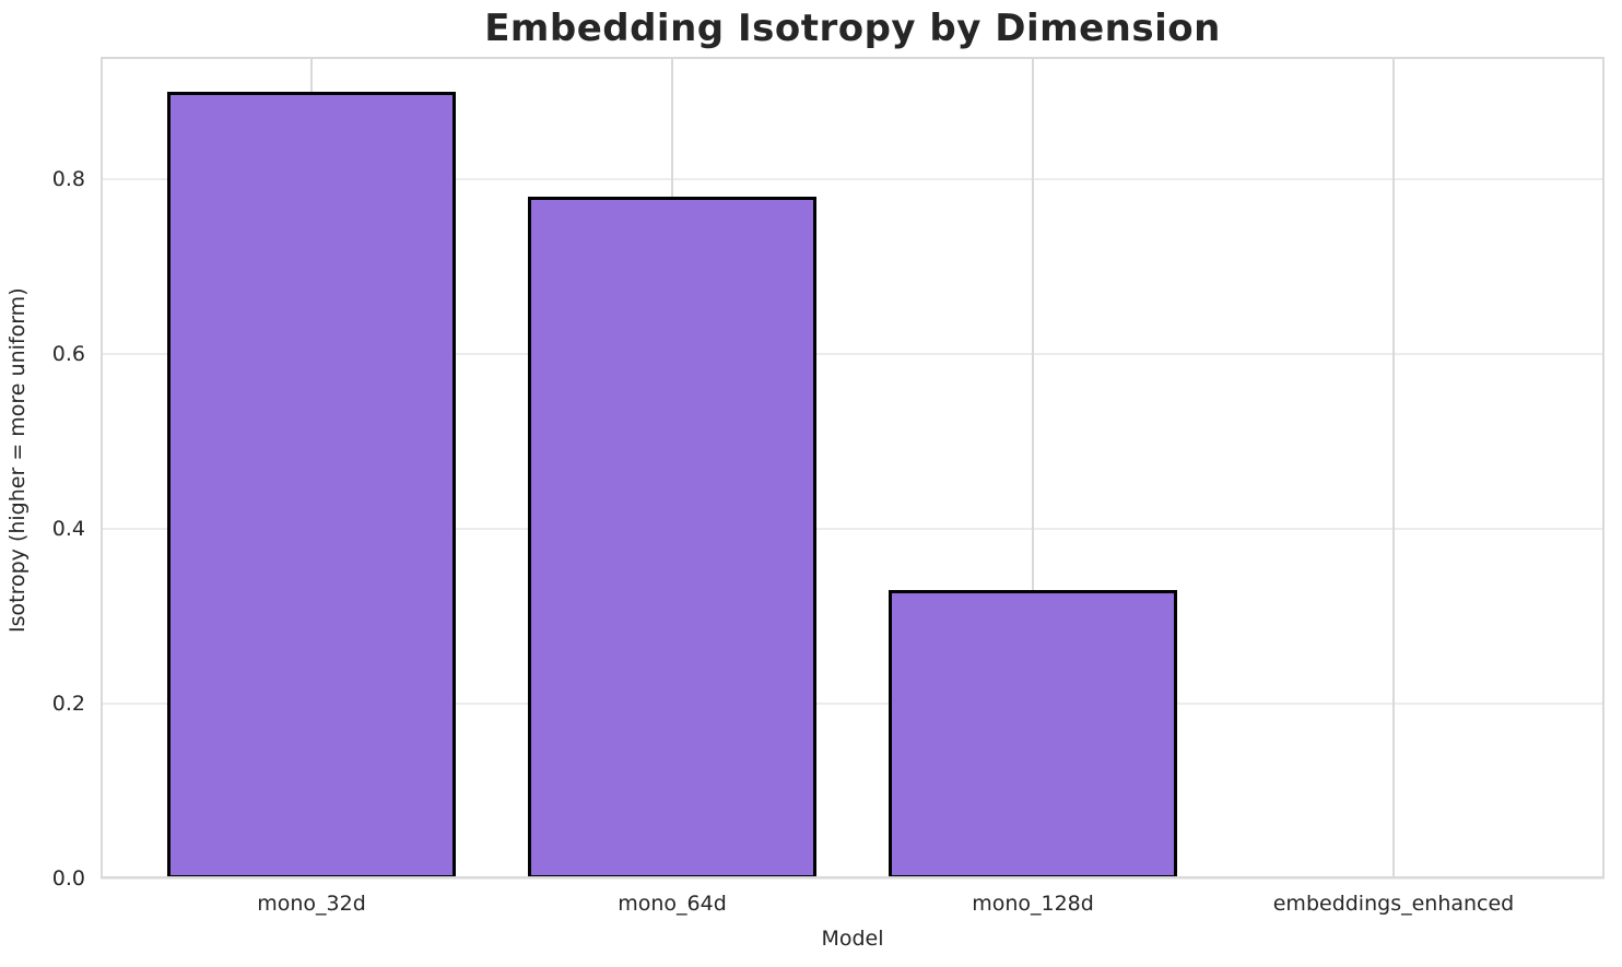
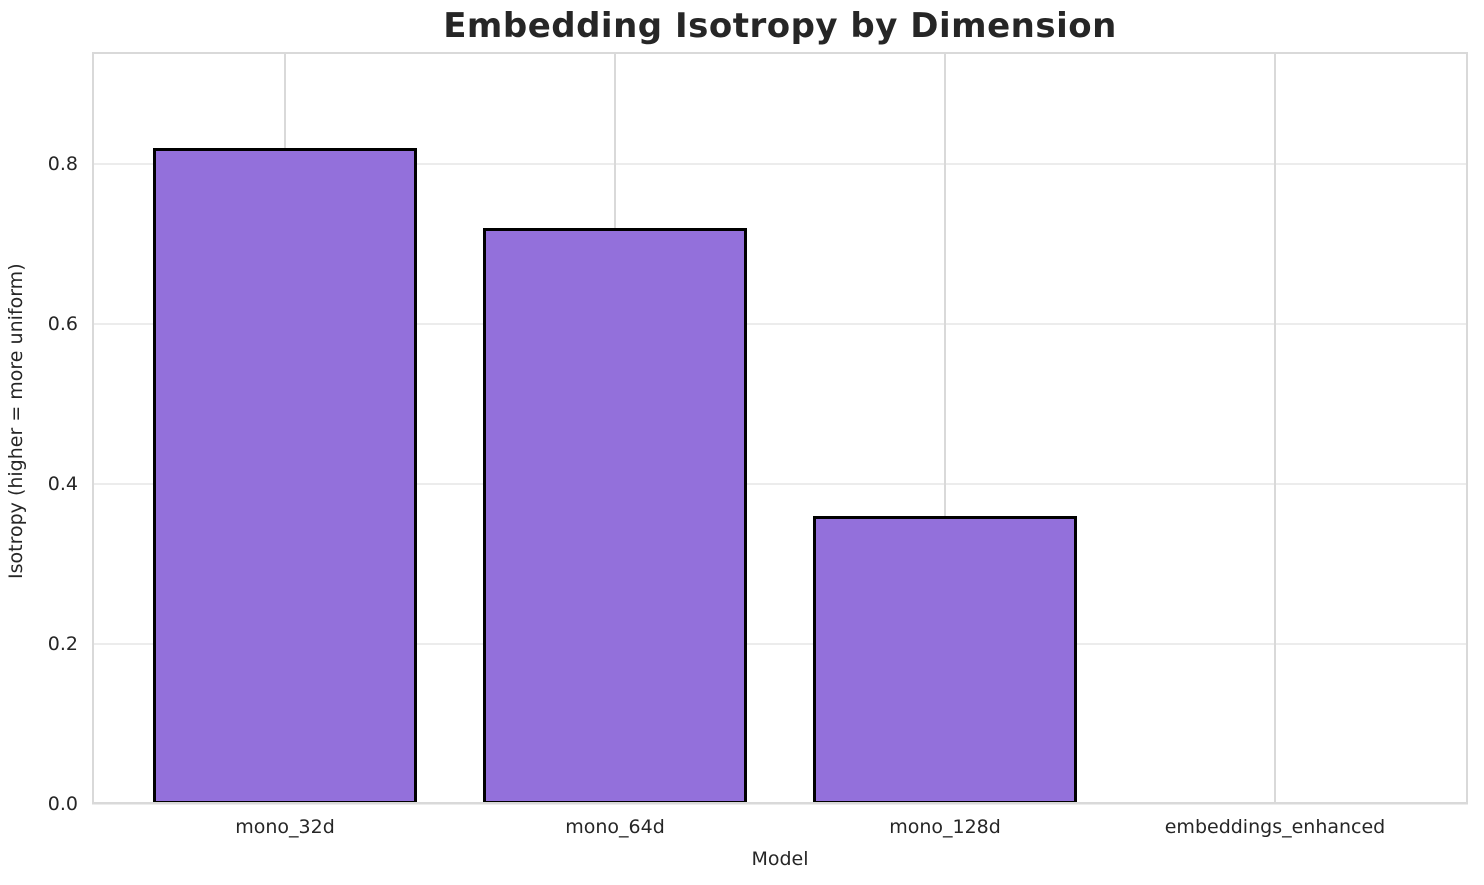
mono_32d: 0.90 -> 0.82
mono_64d: 0.78 -> 0.72
mono_128d: 0.33 -> 0.36
